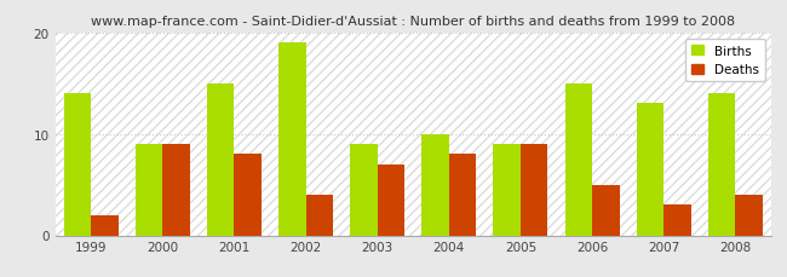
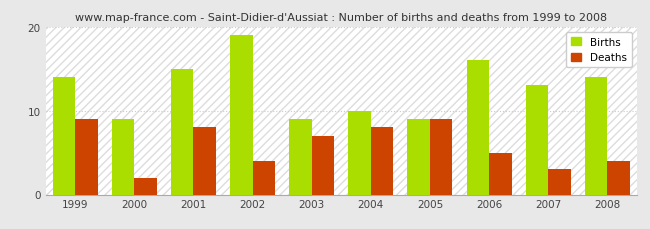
Deaths/1999: 2 -> 9
Deaths/2000: 9 -> 2
Births/2006: 15 -> 16
